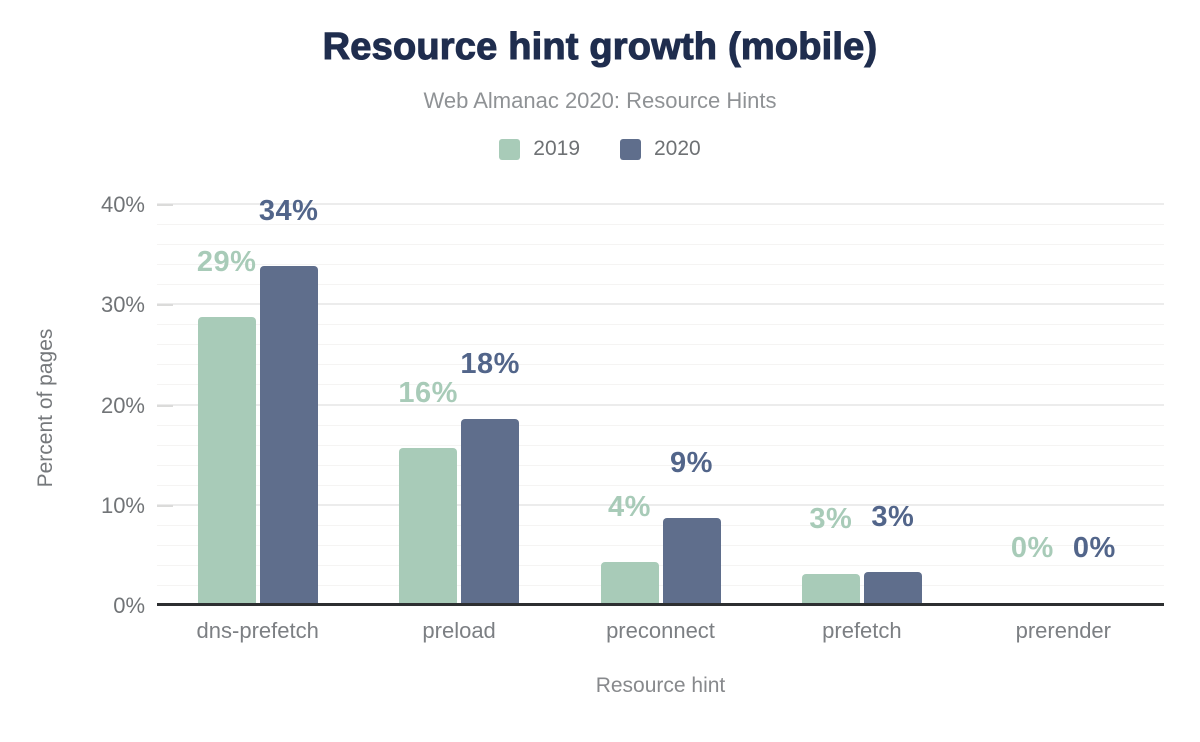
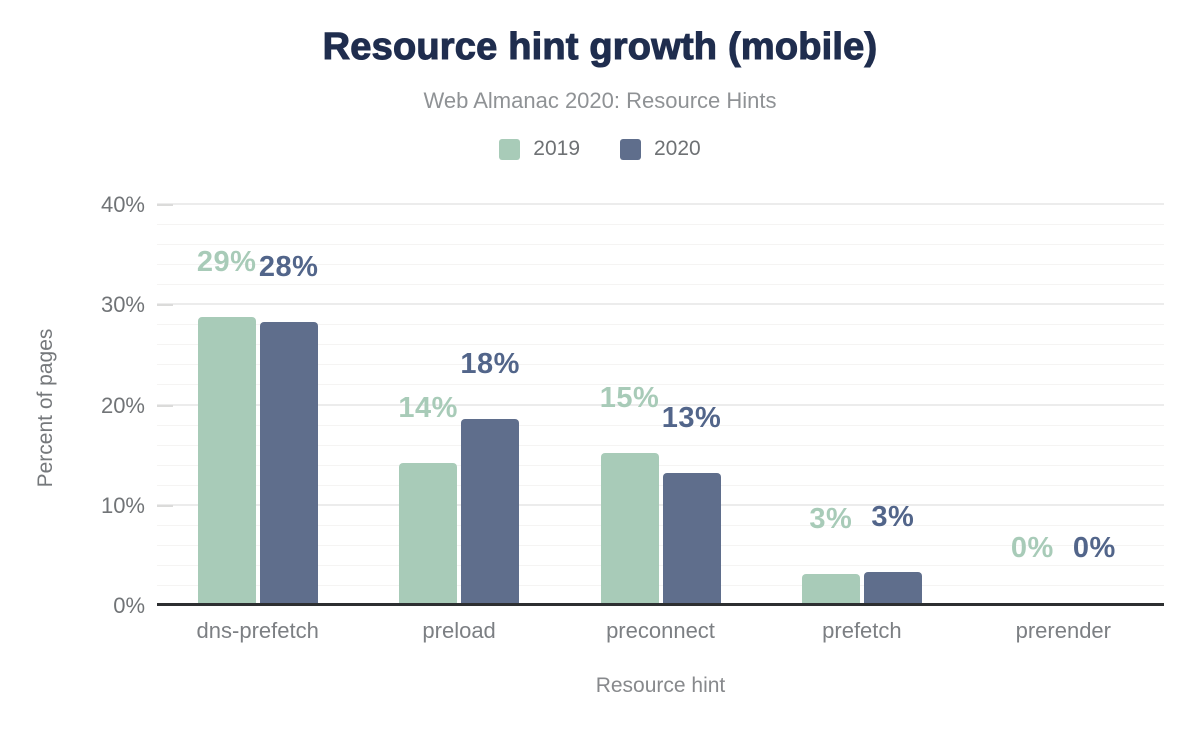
2020/dns-prefetch: 34% -> 28%
2019/preload: 16% -> 14%
2019/preconnect: 4% -> 15%
2020/preconnect: 9% -> 13%
